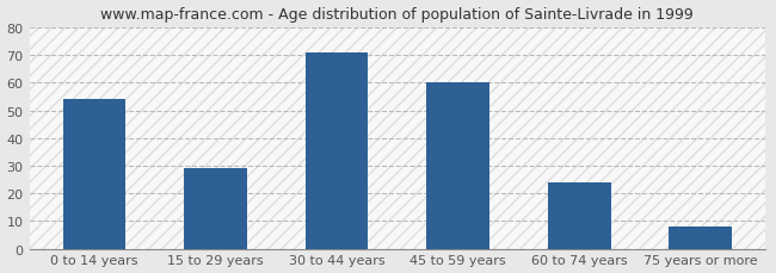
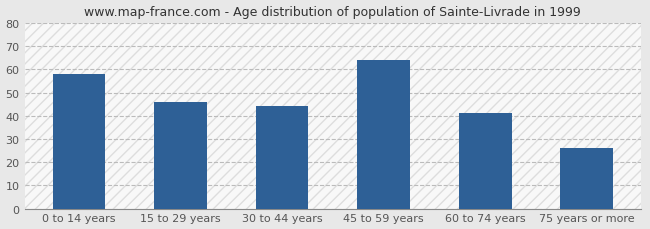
0 to 14 years: 54 -> 58
15 to 29 years: 29 -> 46
30 to 44 years: 71 -> 44
45 to 59 years: 60 -> 64
60 to 74 years: 24 -> 41
75 years or more: 8 -> 26
